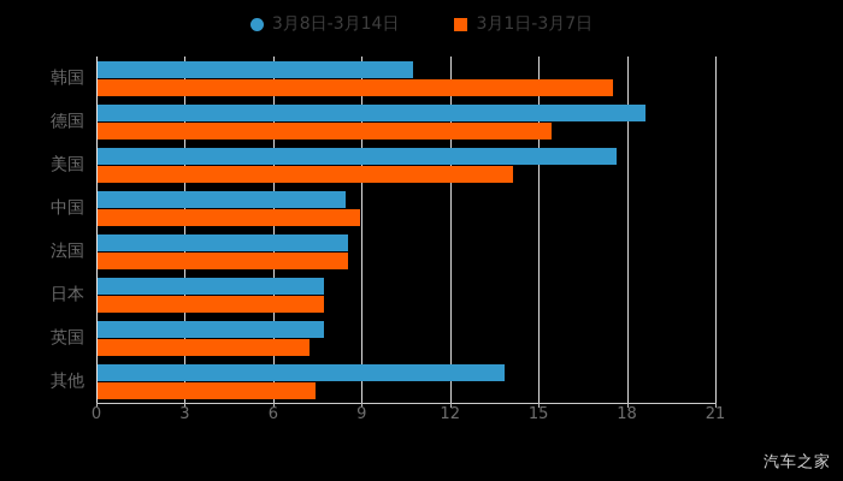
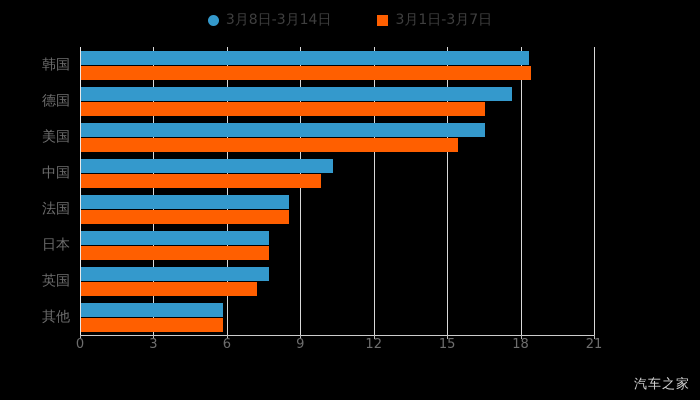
3月8日-3月14日/韩国: 10.7 -> 18.3
3月1日-3月7日/韩国: 17.5 -> 18.4
3月8日-3月14日/德国: 18.6 -> 17.6
3月1日-3月7日/德国: 15.4 -> 16.5
3月8日-3月14日/美国: 17.6 -> 16.5
3月1日-3月7日/美国: 14.1 -> 15.4
3月8日-3月14日/中国: 8.4 -> 10.3
3月1日-3月7日/中国: 8.9 -> 9.8
3月8日-3月14日/其他: 13.8 -> 5.8
3月1日-3月7日/其他: 7.4 -> 5.8
